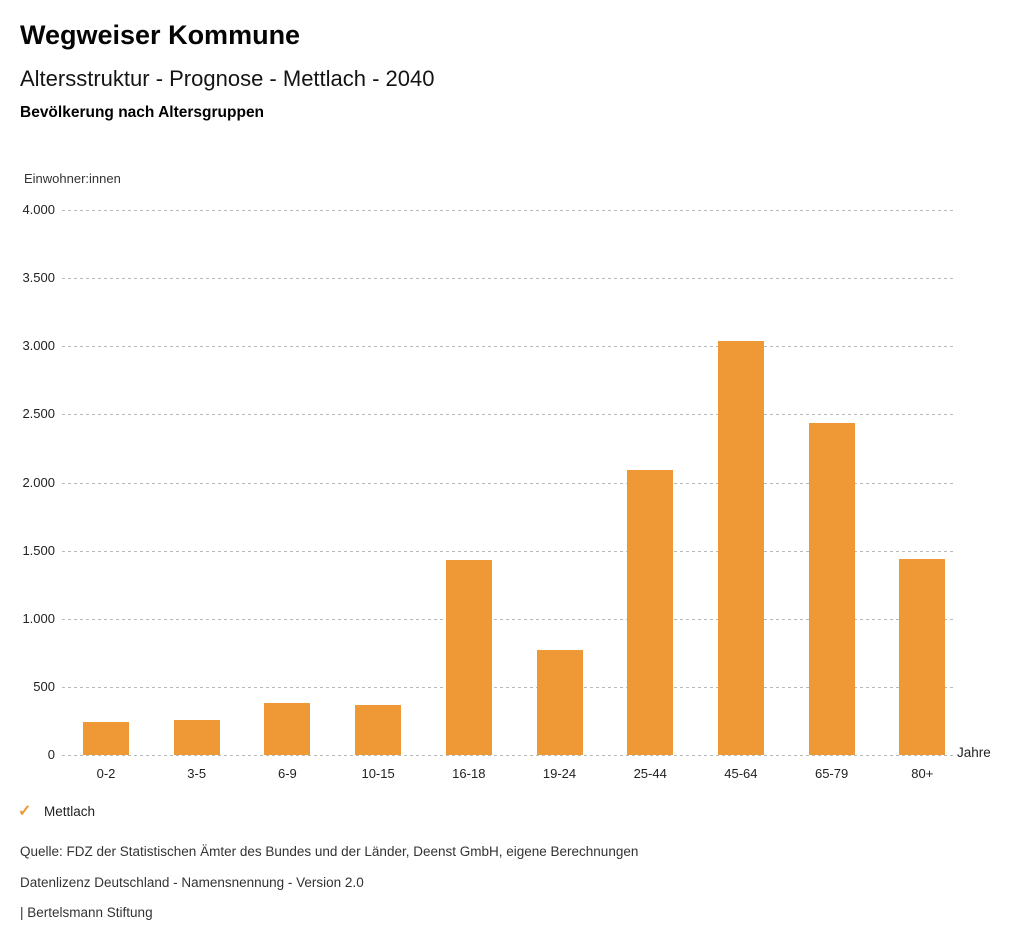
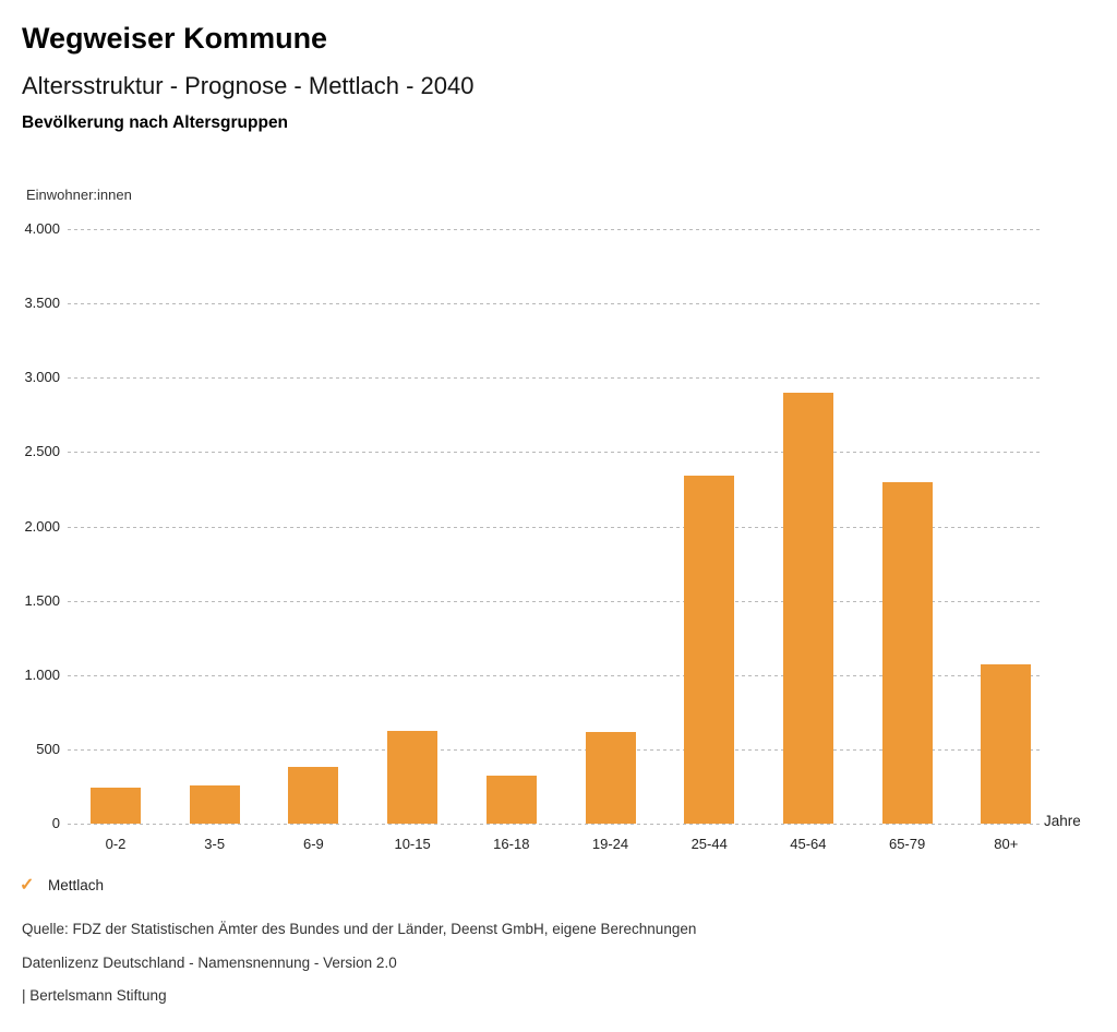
10-15: 370 -> 620
16-18: 1430 -> 320
19-24: 770 -> 620
25-44: 2090 -> 2340
45-64: 3040 -> 2900
65-79: 2440 -> 2300
80+: 1440 -> 1080
